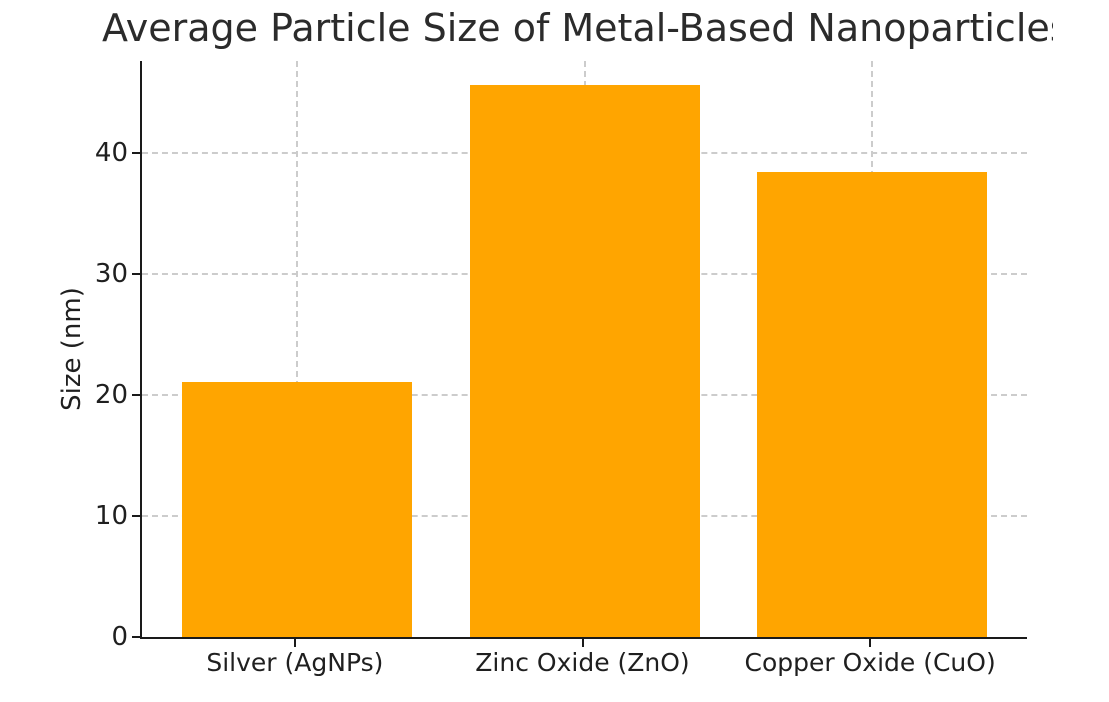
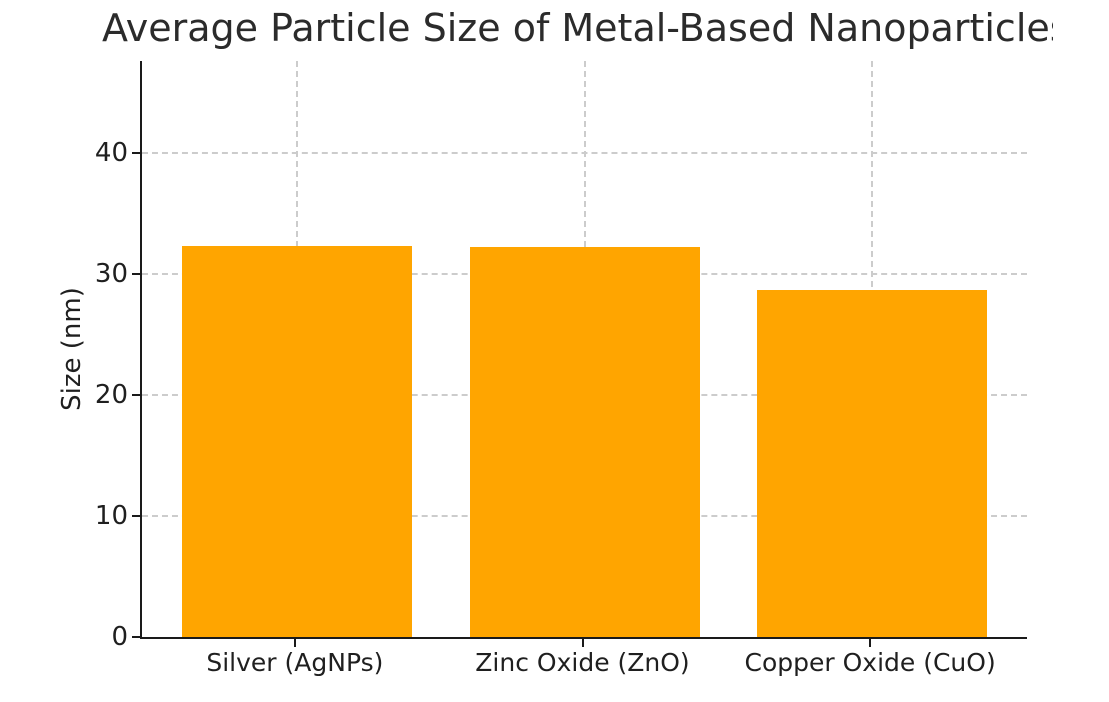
Silver (AgNPs): 21.1 -> 32.3
Zinc Oxide (ZnO): 45.6 -> 32.2
Copper Oxide (CuO): 38.4 -> 28.7
